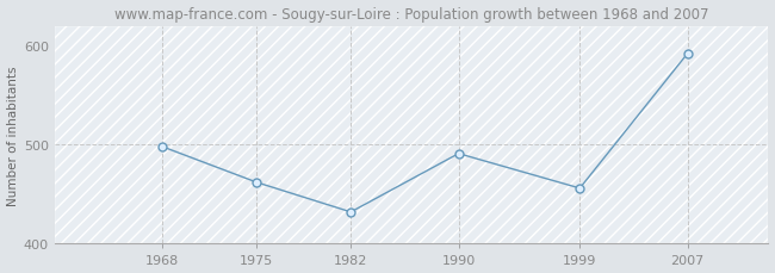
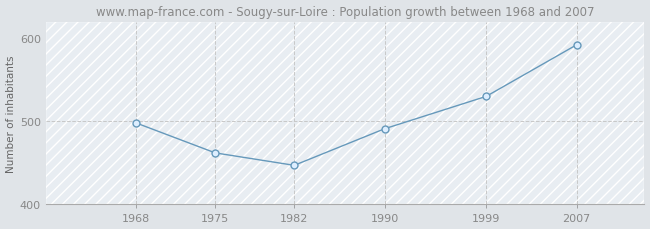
1982: 432 -> 447
1999: 456 -> 530
